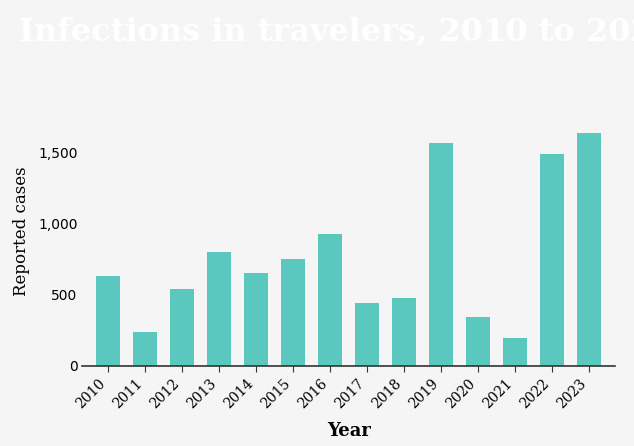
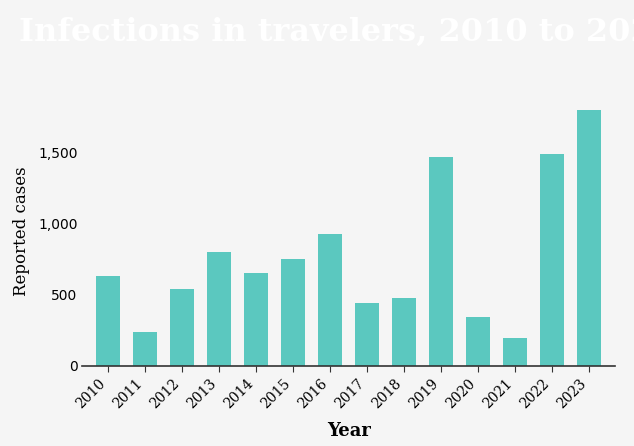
2019: 1,570 -> 1,470
2023: 1,640 -> 1,800
